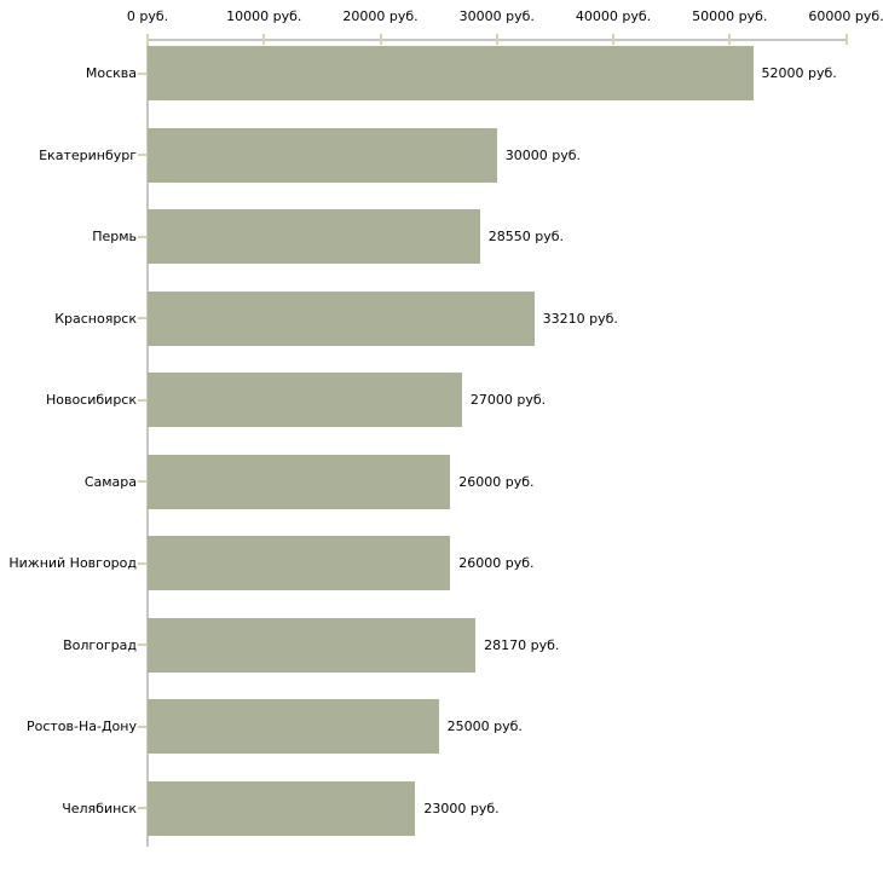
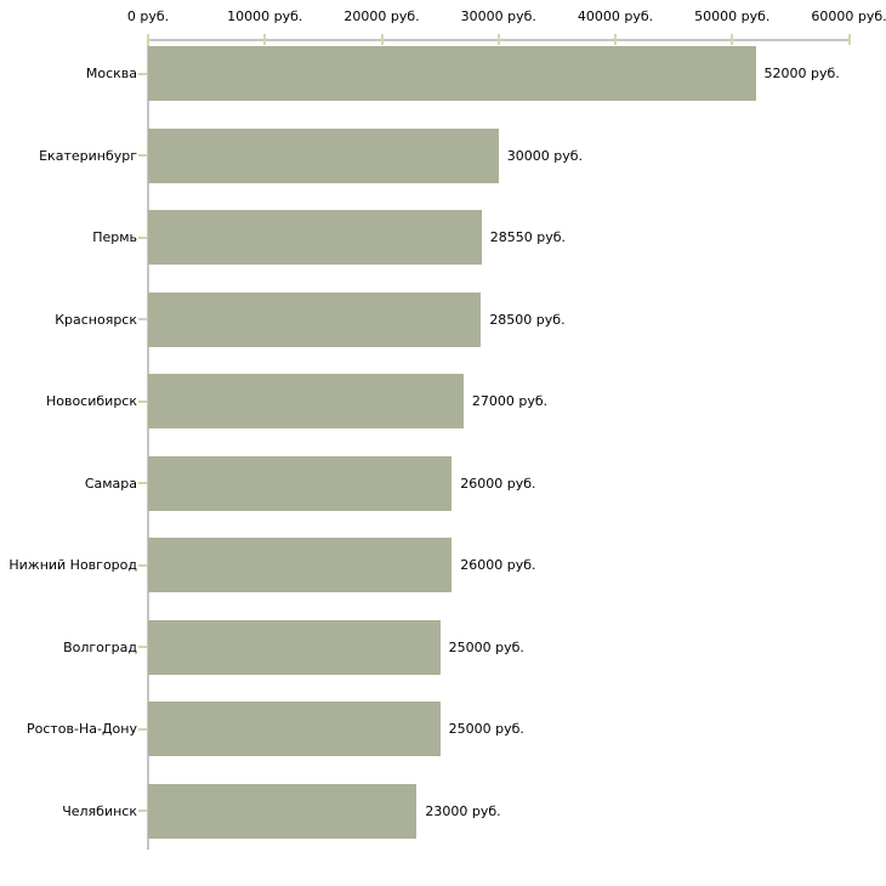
Красноярск: 33210 -> 28500
Волгоград: 28170 -> 25000
